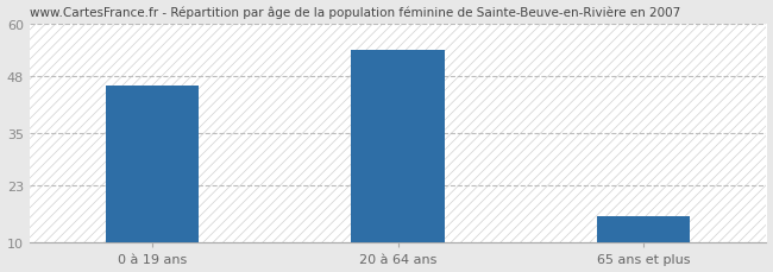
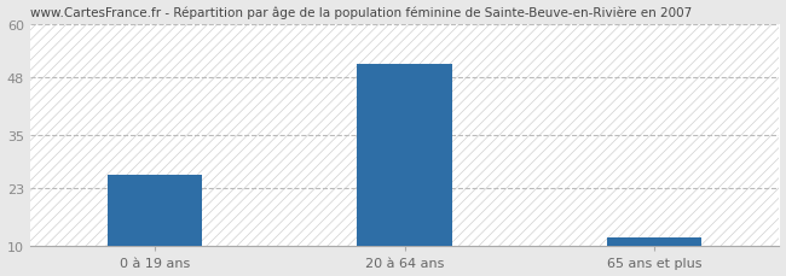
0 à 19 ans: 46 -> 26
20 à 64 ans: 54 -> 51
65 ans et plus: 16 -> 12
